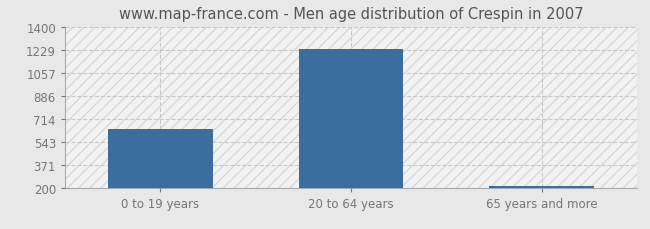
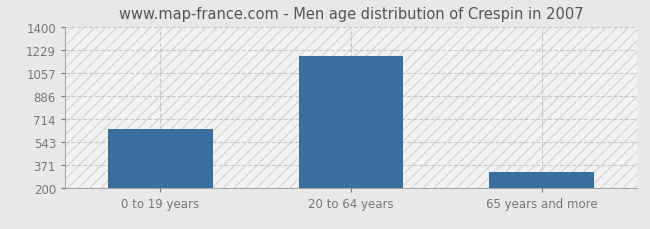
20 to 64 years: 1230 -> 1180
65 years and more: 210 -> 320
